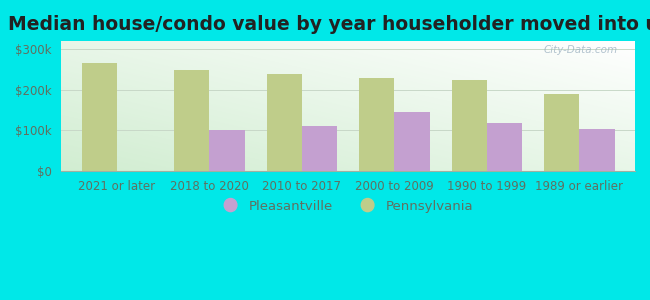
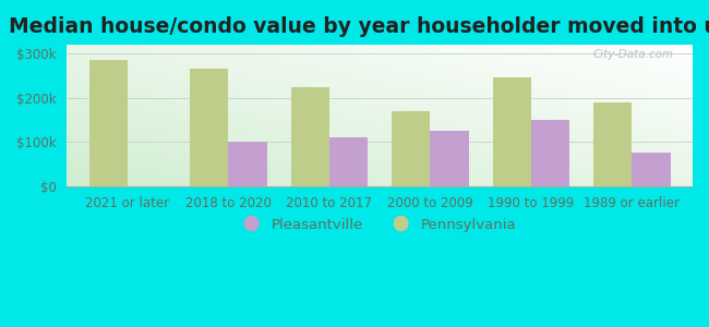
Pennsylvania/2021 or later: $265k -> $285k
Pennsylvania/2018 to 2020: $248k -> $265k
Pennsylvania/2010 to 2017: $238k -> $225k
Pennsylvania/2000 to 2009: $230k -> $170k
Pleasantville/2000 to 2009: $145k -> $125k
Pennsylvania/1990 to 1999: $223k -> $245k
Pleasantville/1990 to 1999: $118k -> $150k
Pleasantville/1989 or earlier: $102k -> $75k
